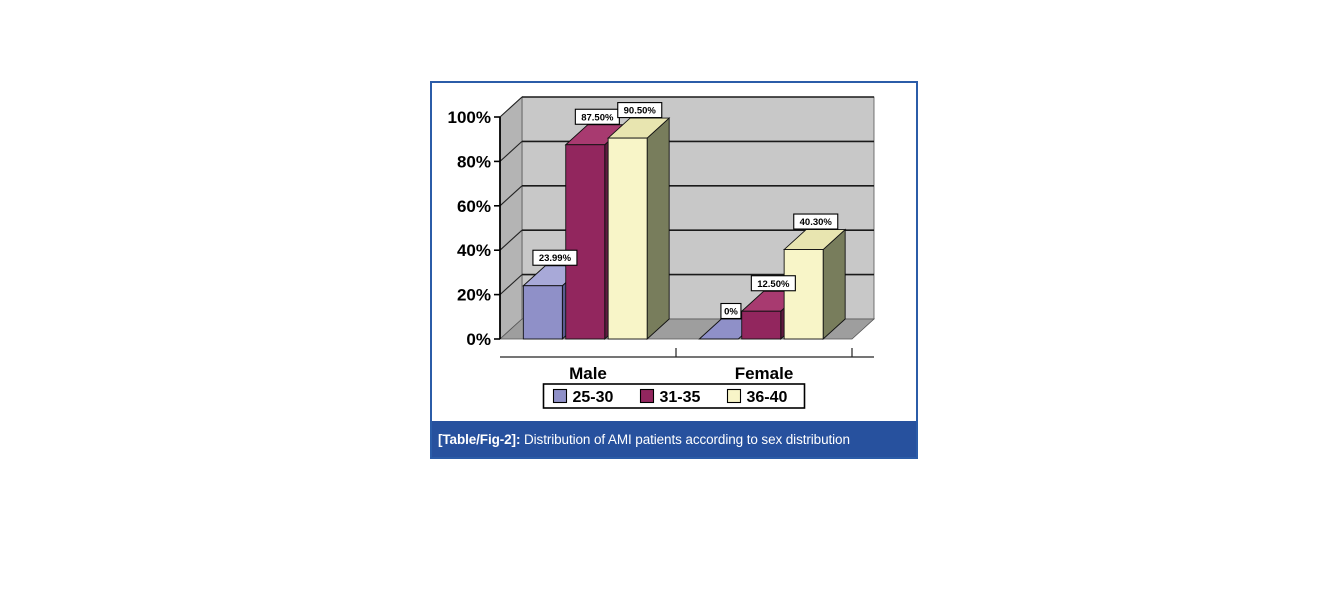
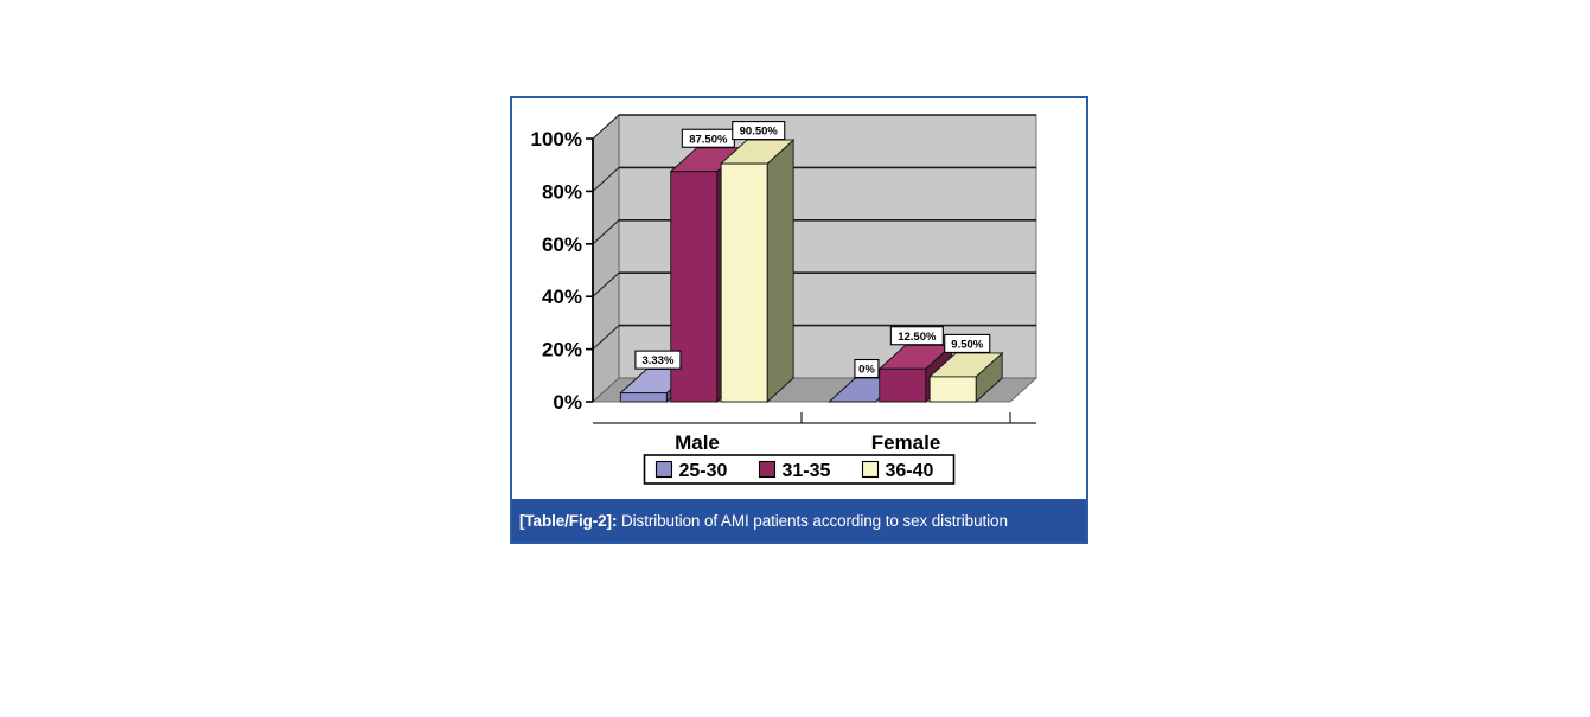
25-30/Male: 23.99% -> 3.33%
36-40/Female: 40.30% -> 9.50%
